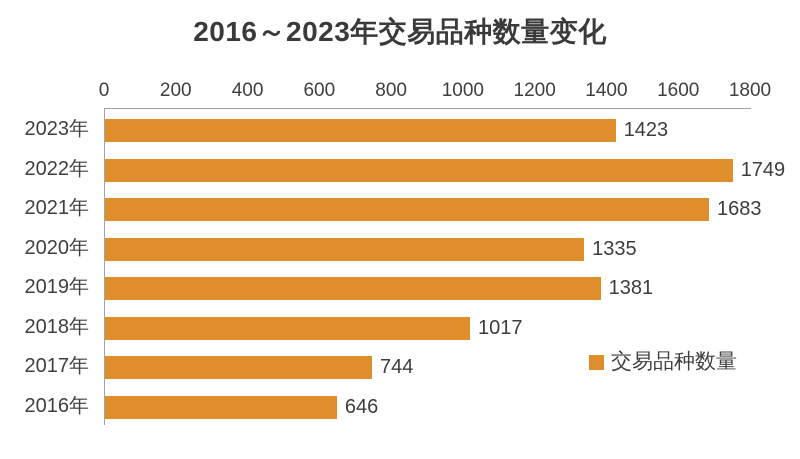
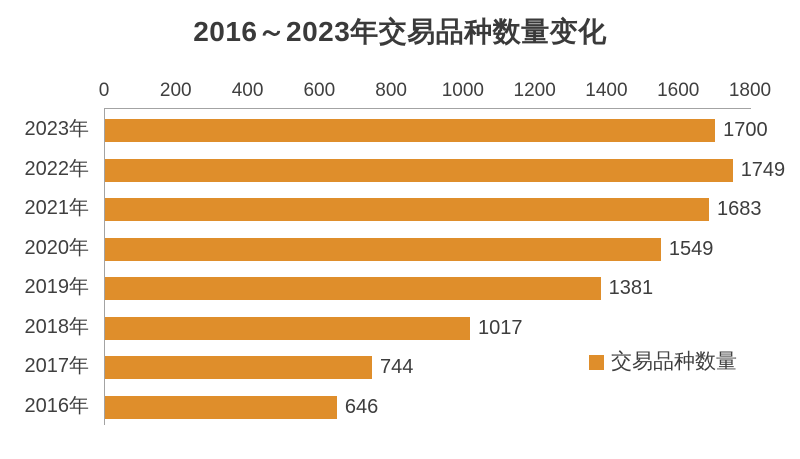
2023年: 1423 -> 1700
2020年: 1335 -> 1549
